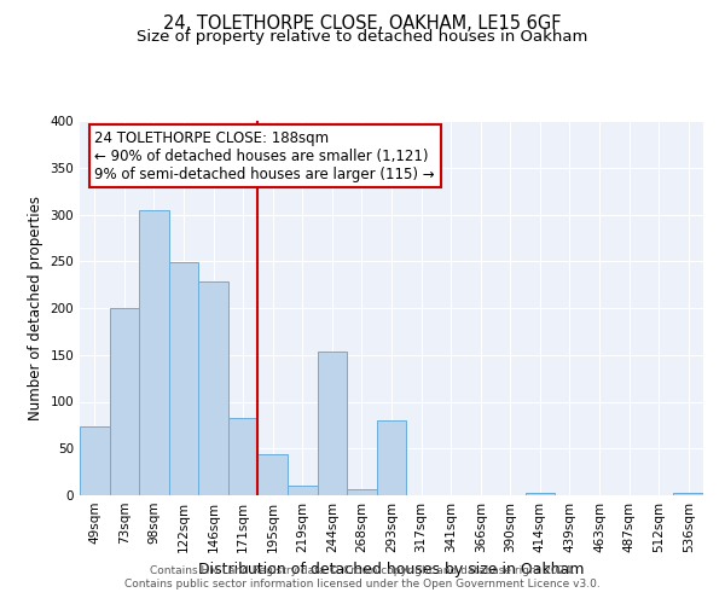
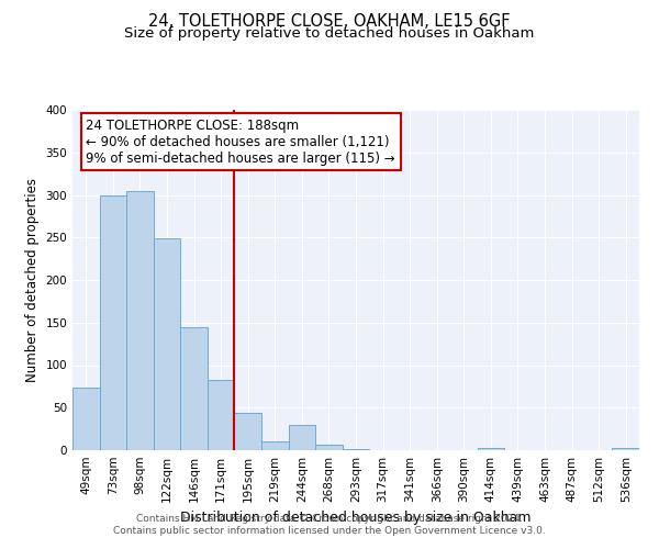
73sqm: 200 -> 300
146sqm: 228 -> 144
244sqm: 154 -> 30
293sqm: 80 -> 1
